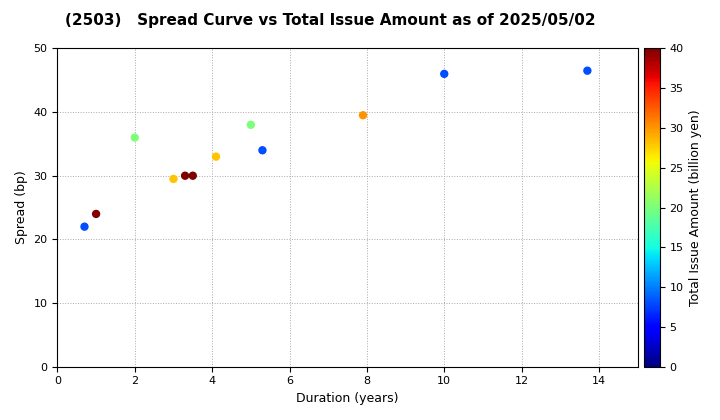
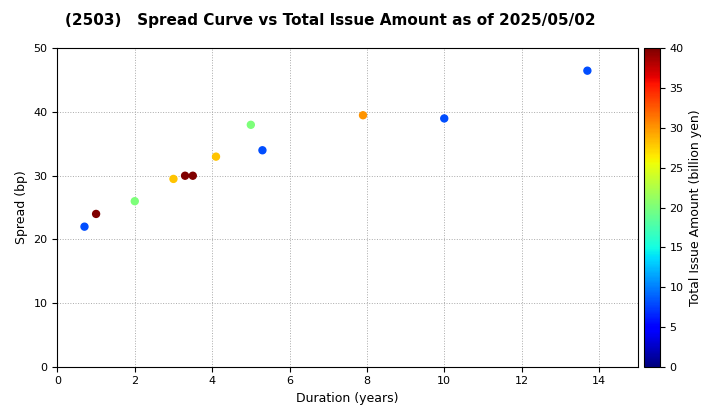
2: 36.0 -> 26.0
10: 46.0 -> 39.0
